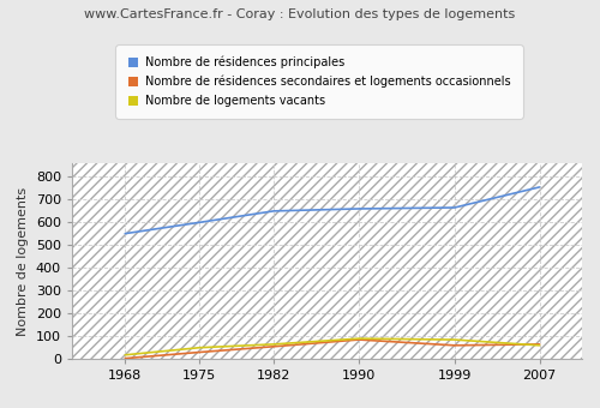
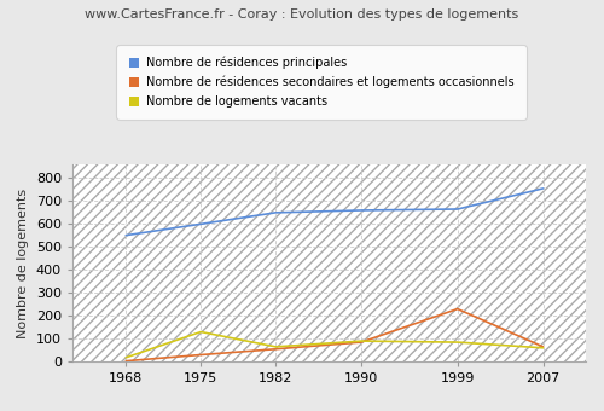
Nombre de logements vacants/1975: 50 -> 130
Nombre de résidences secondaires et logements occasionnels/1999: 60 -> 230
